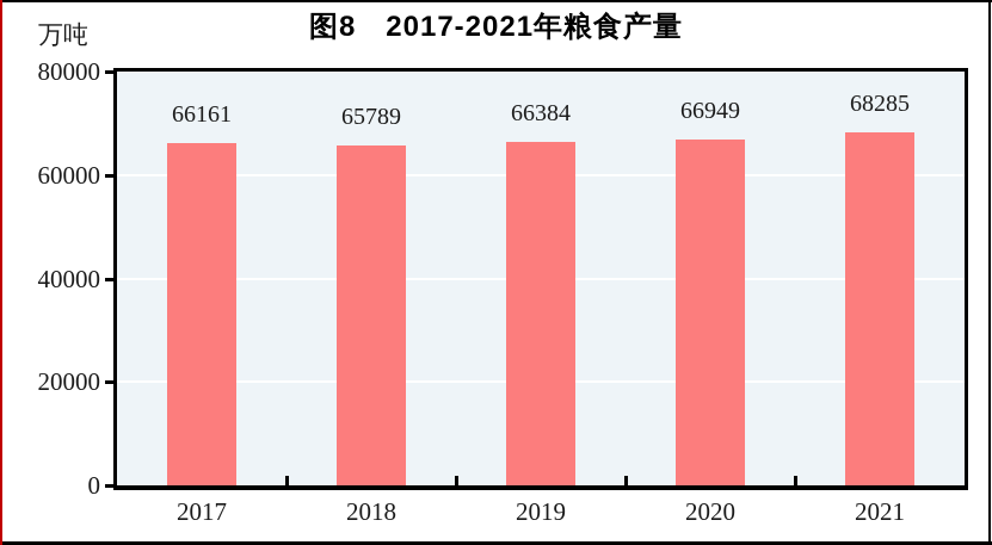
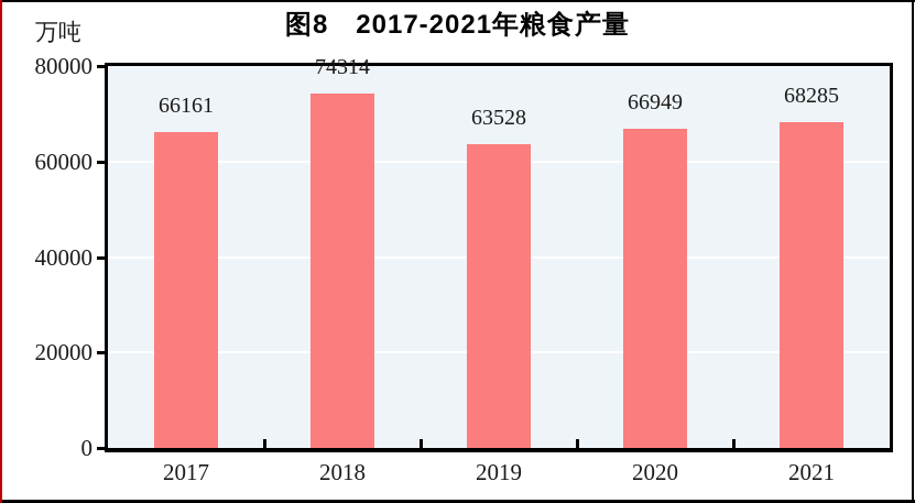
2018: 65789 -> 74314
2019: 66384 -> 63528
